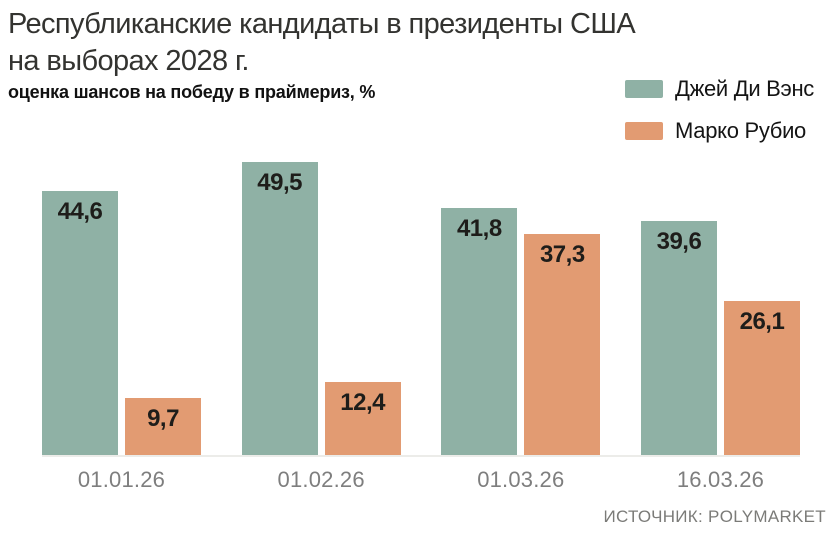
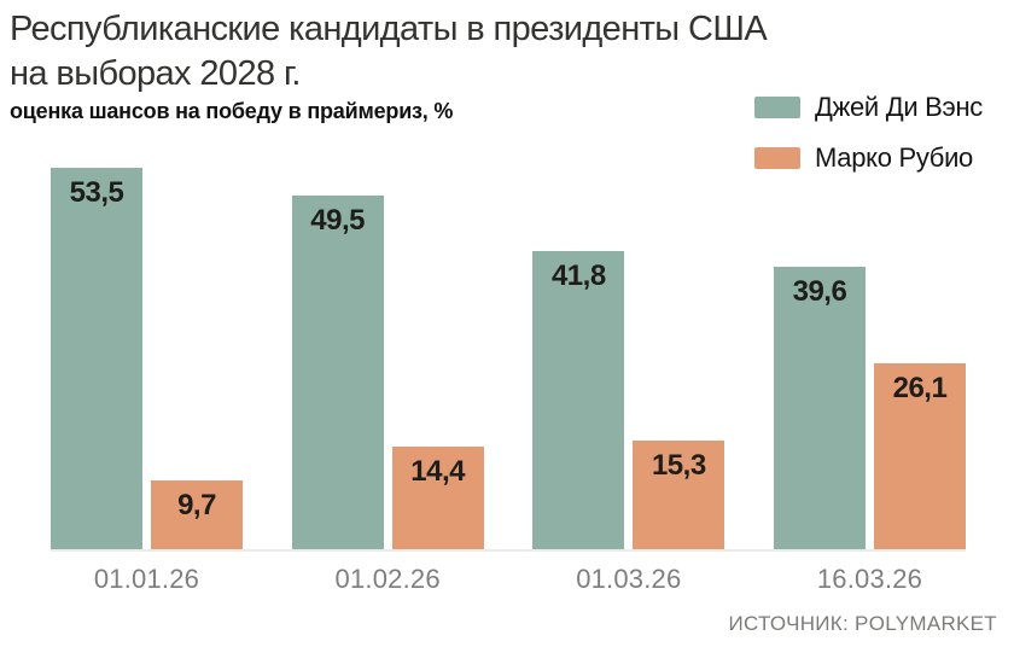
Джей Ди Вэнс/01.01.26: 44,6 -> 53,5
Марко Рубио/01.02.26: 12,4 -> 14,4
Марко Рубио/01.03.26: 37,3 -> 15,3
